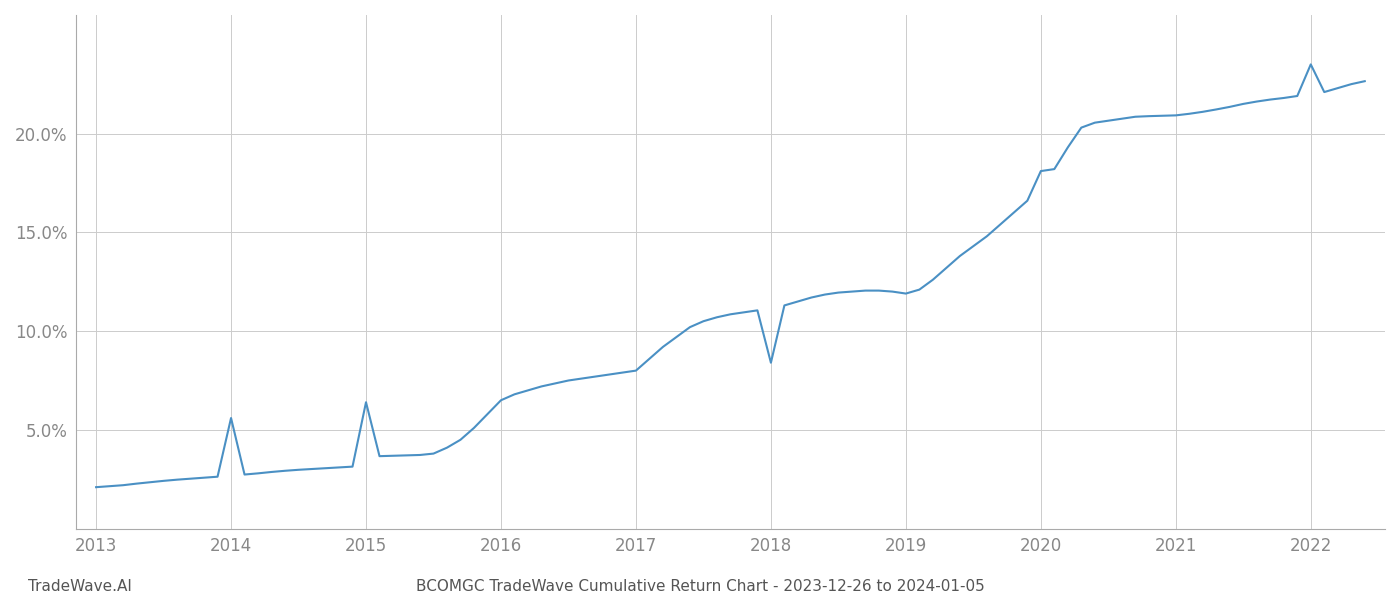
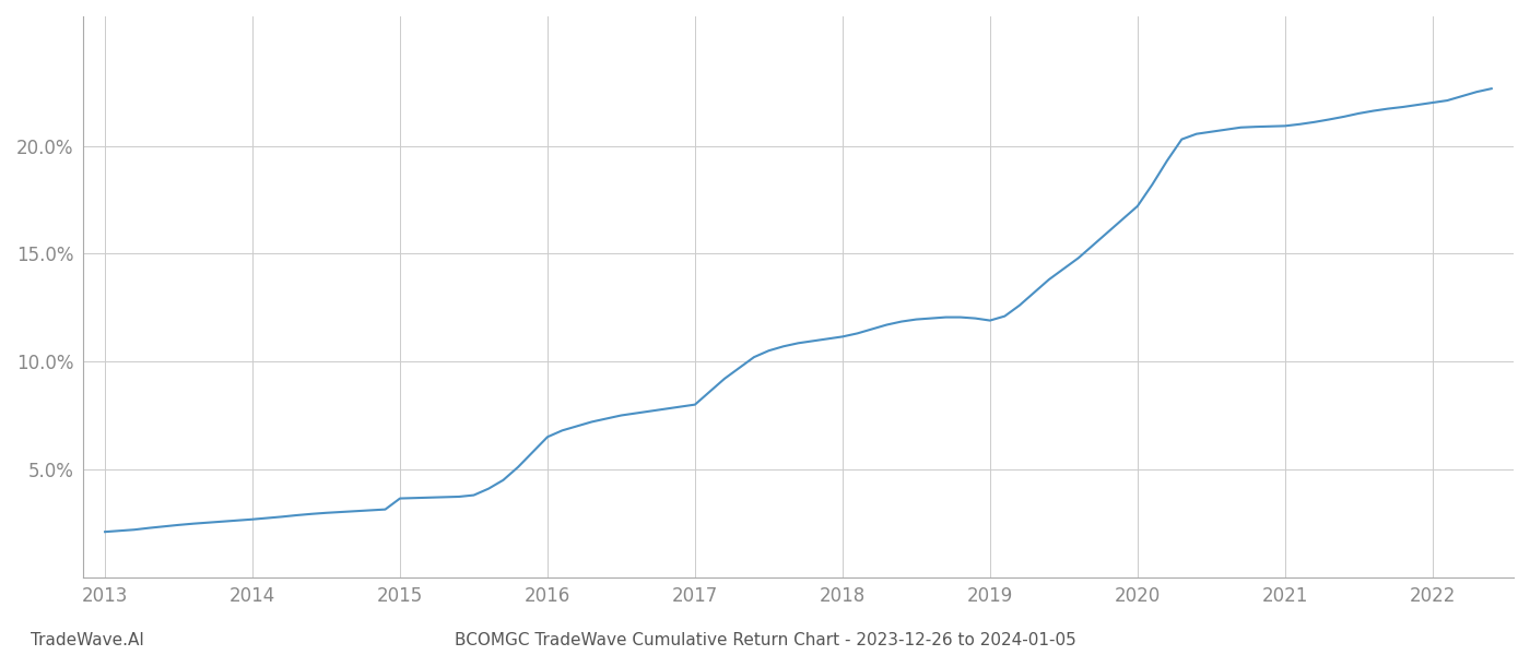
2014: 5.6% -> 2.7%
2015: 6.4% -> 3.6%
2018: 8.4% -> 11.2%
2020: 18.1% -> 17.2%
2022: 23.5% -> 22.0%
